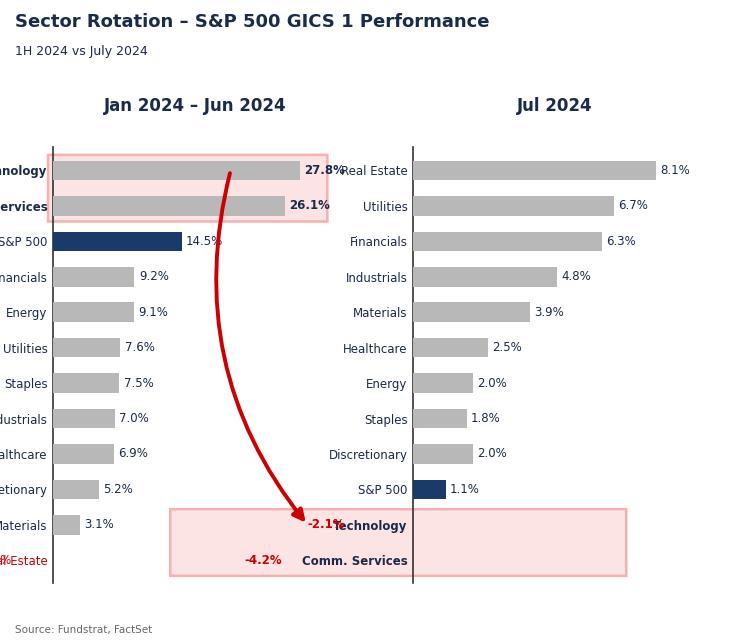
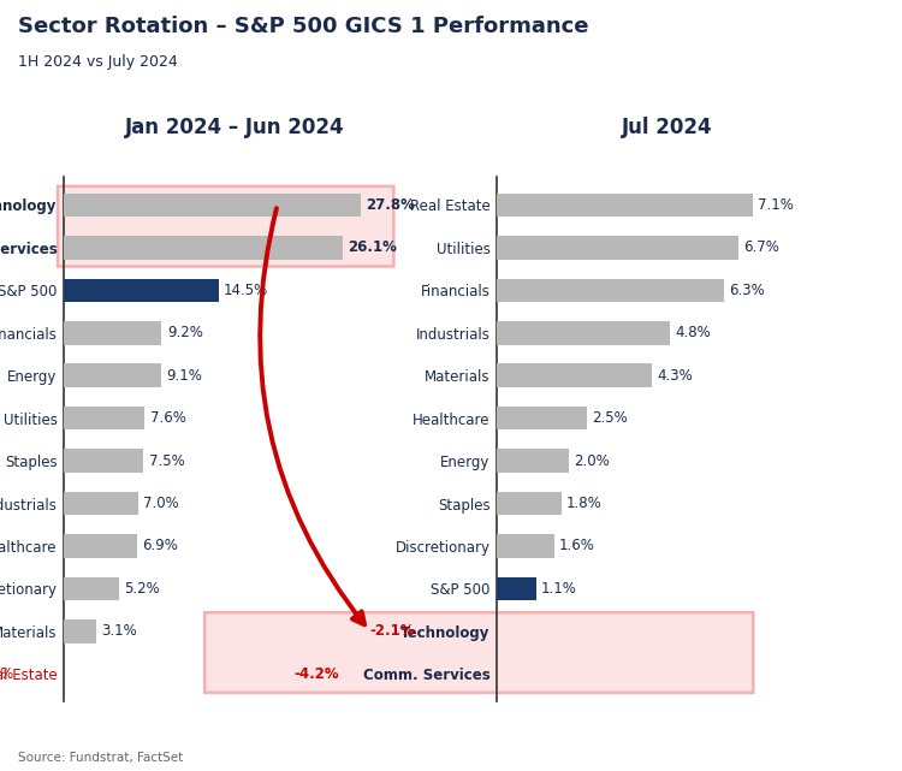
Real Estate: 8.1% -> 7.1%
Materials: 3.9% -> 4.3%
Discretionary: 2.0% -> 1.6%
